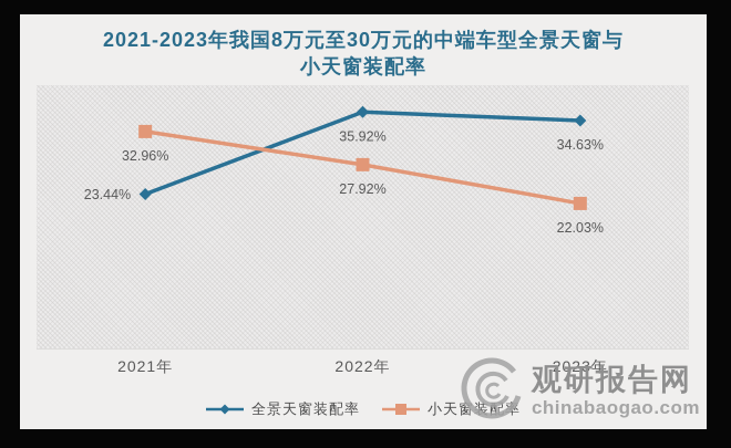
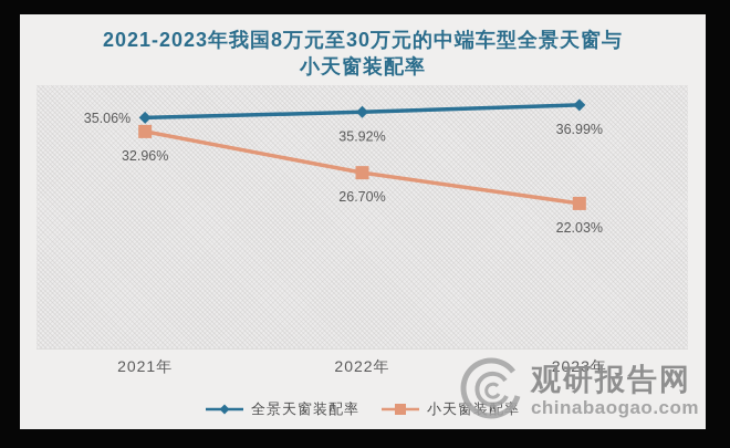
全景天窗装配率/2021年: 23.44% -> 35.06%
小天窗装配率/2022年: 27.92% -> 26.70%
全景天窗装配率/2023年: 34.63% -> 36.99%
